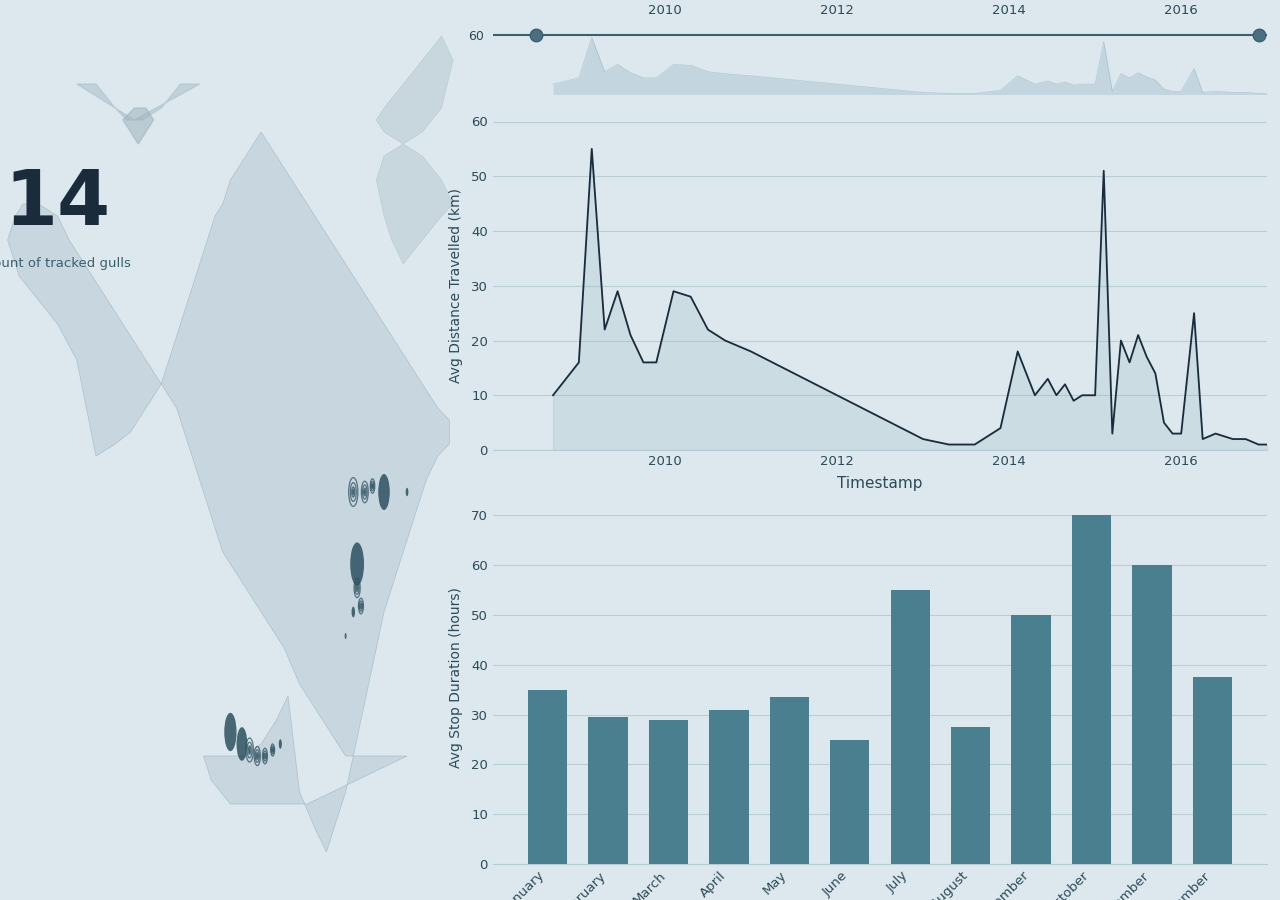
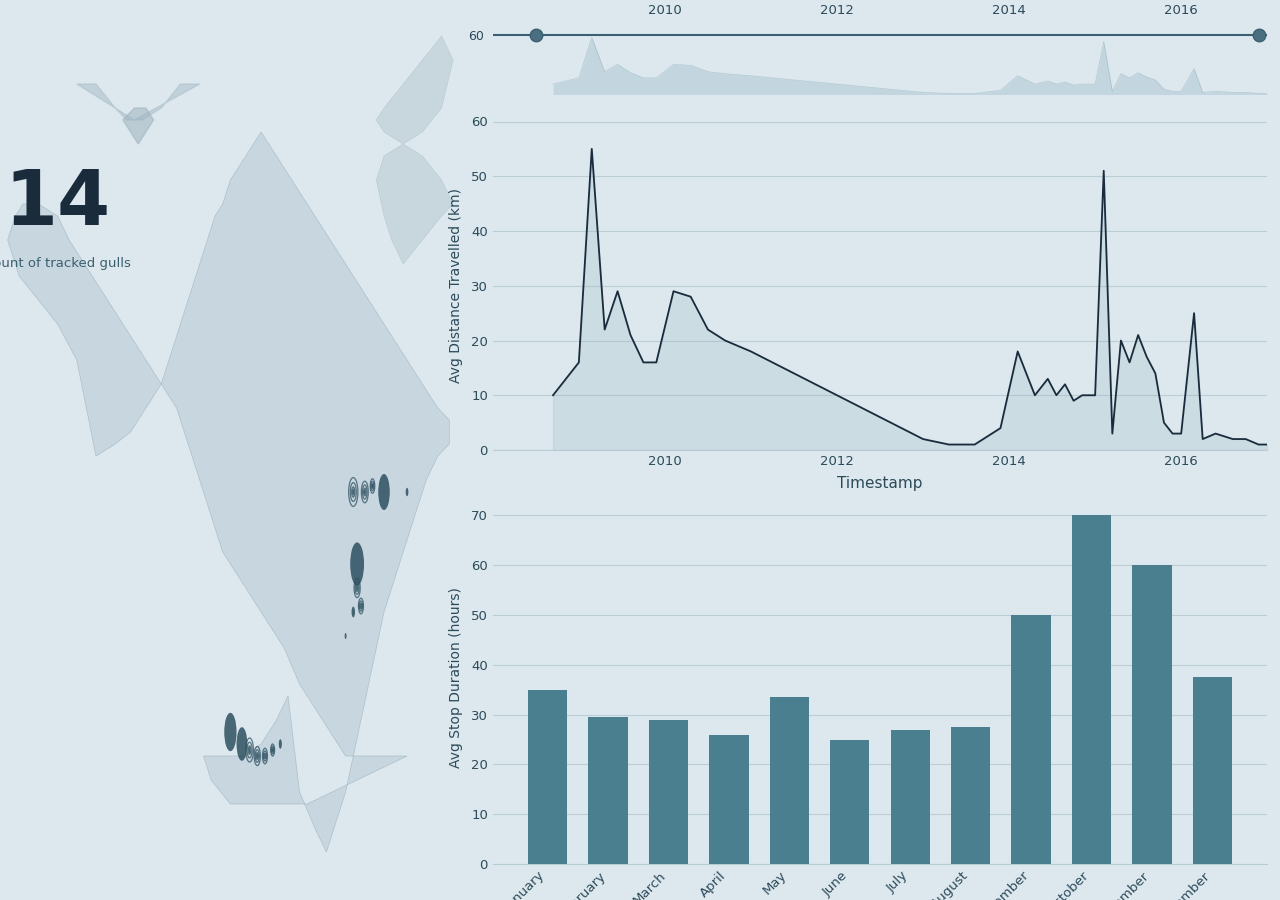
April: 31.0 -> 26.0
July: 55.0 -> 27.0
